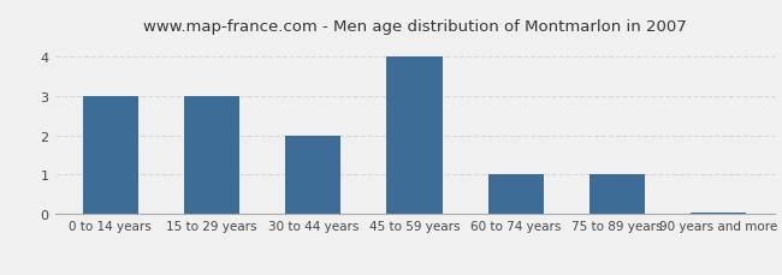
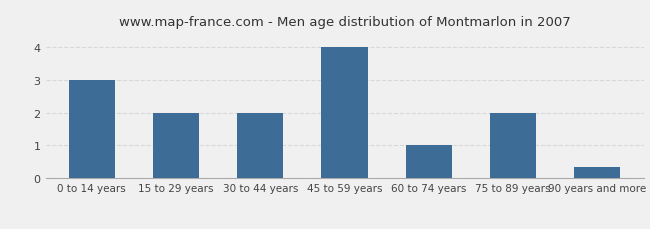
15 to 29 years: 3.00 -> 2.00
75 to 89 years: 1.00 -> 2.00
90 years and more: 0.04 -> 0.35
